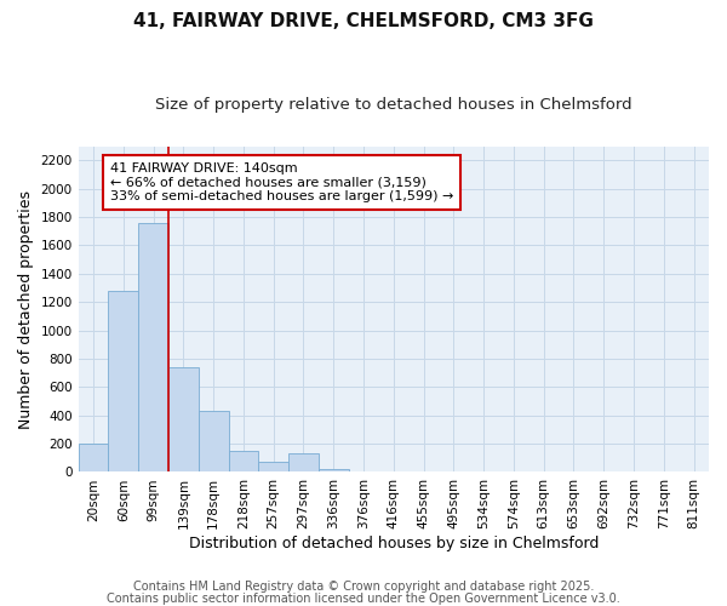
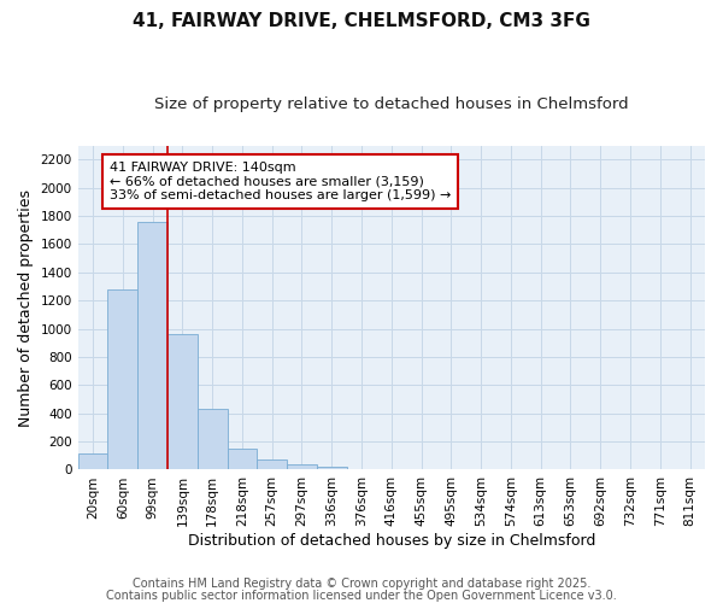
20sqm: 200 -> 120
139sqm: 740 -> 960
297sqm: 130 -> 40
